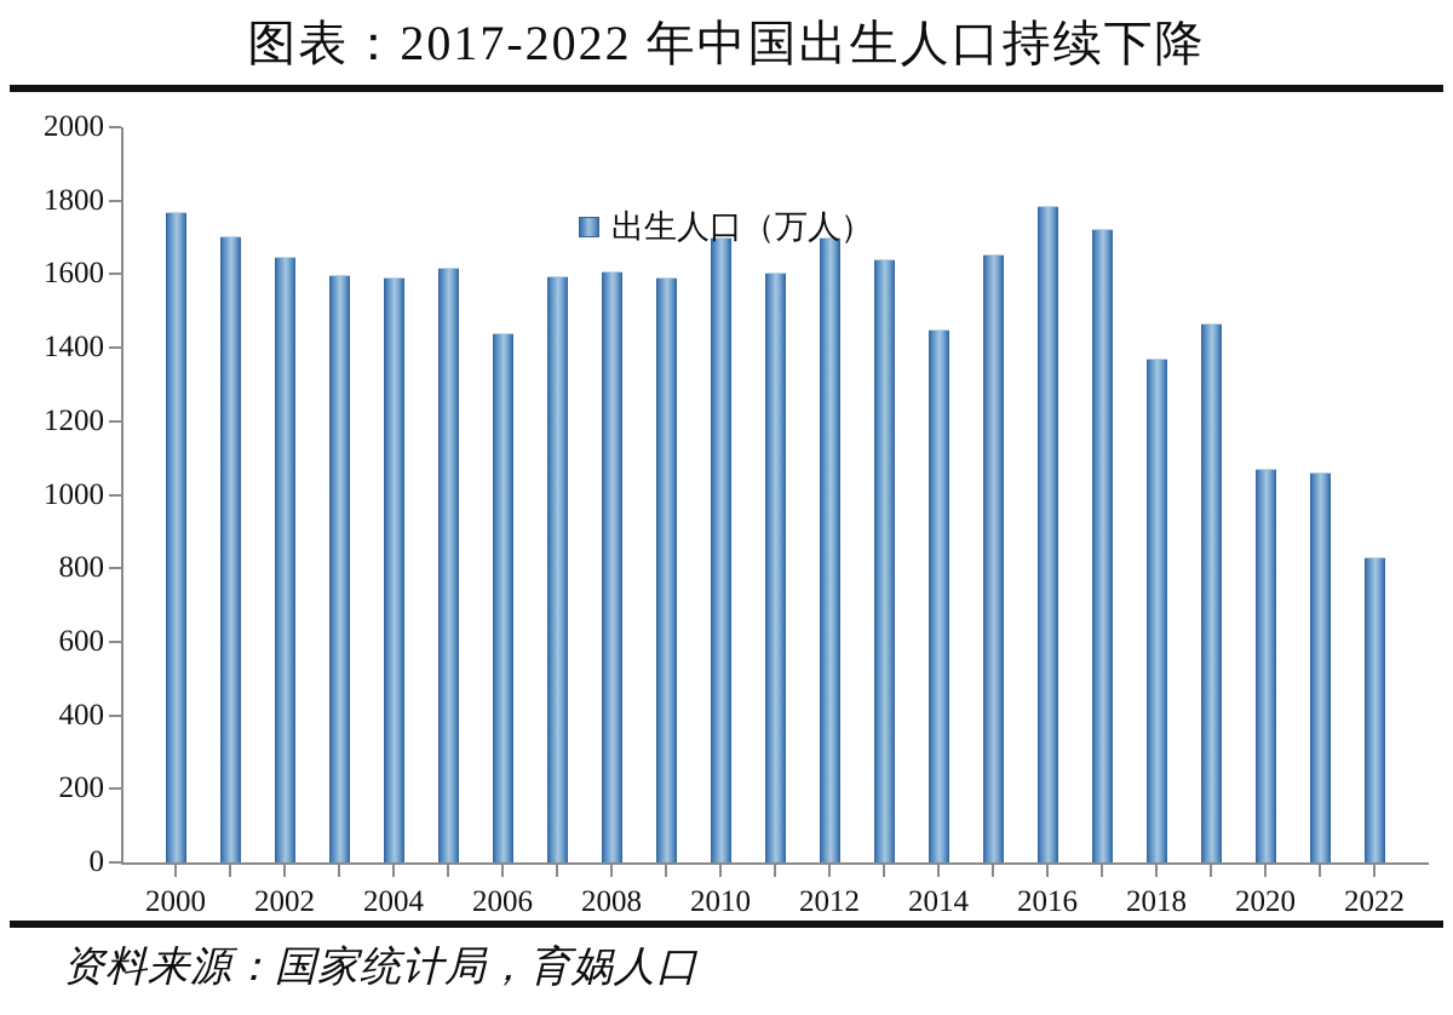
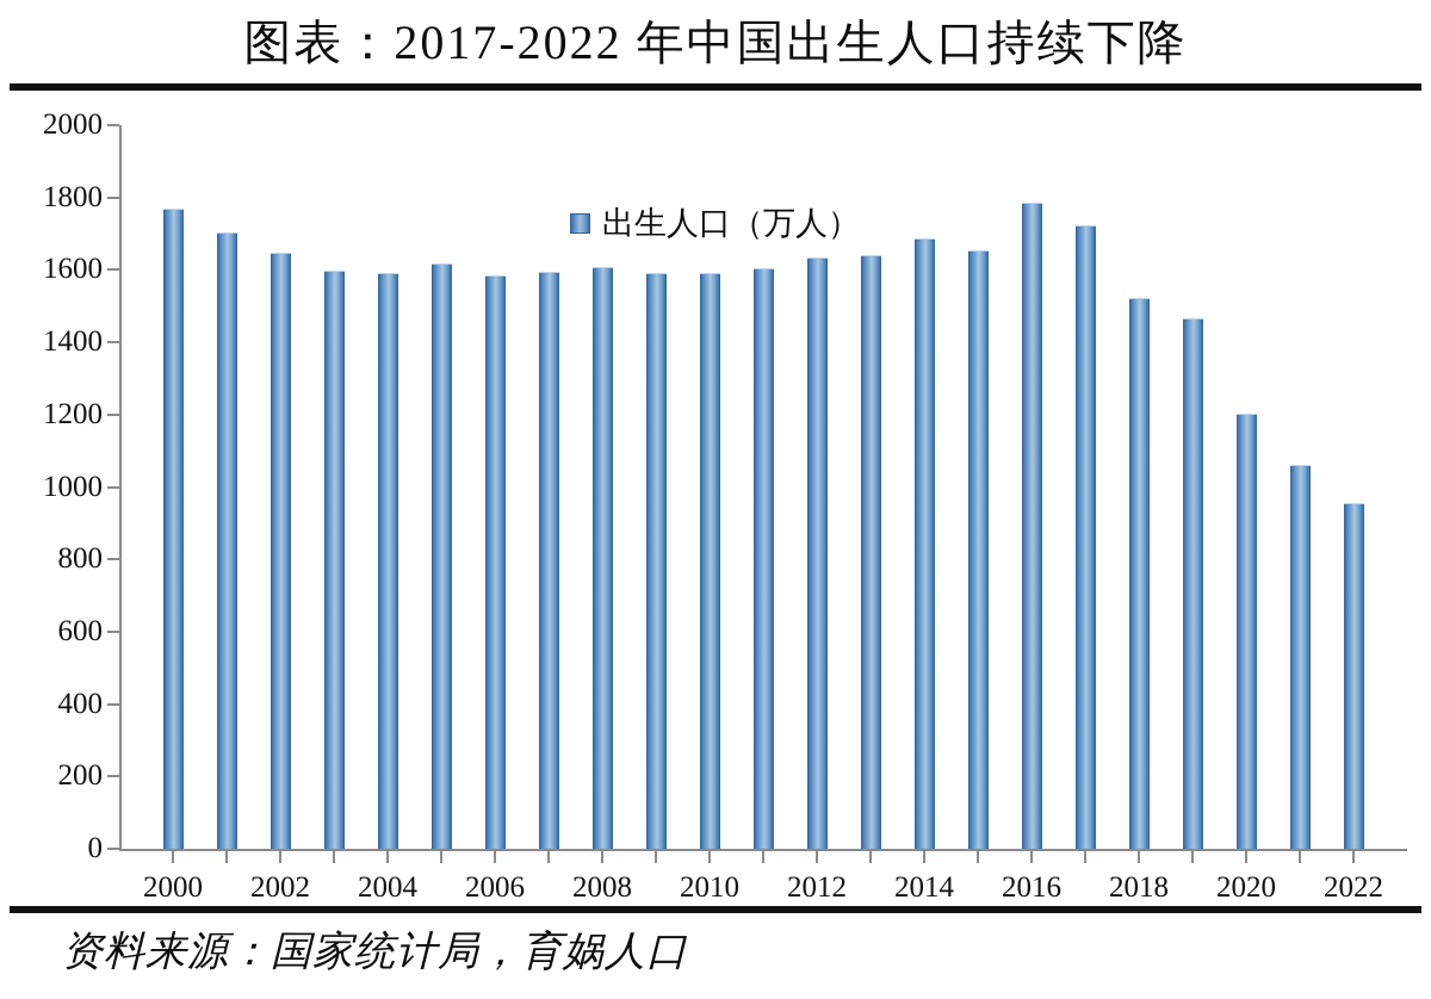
2006: 1440 -> 1580
2010: 1700 -> 1590
2012: 1700 -> 1640
2014: 1450 -> 1690
2018: 1370 -> 1520
2020: 1070 -> 1200
2022: 830 -> 960
